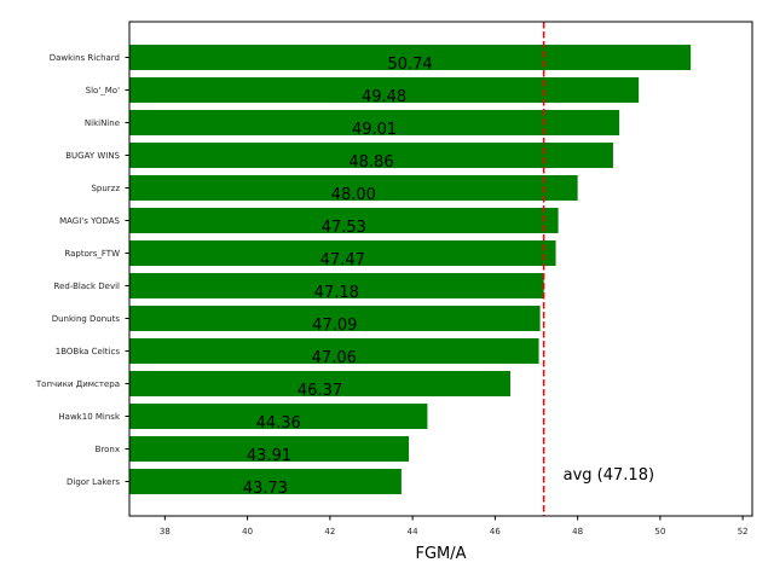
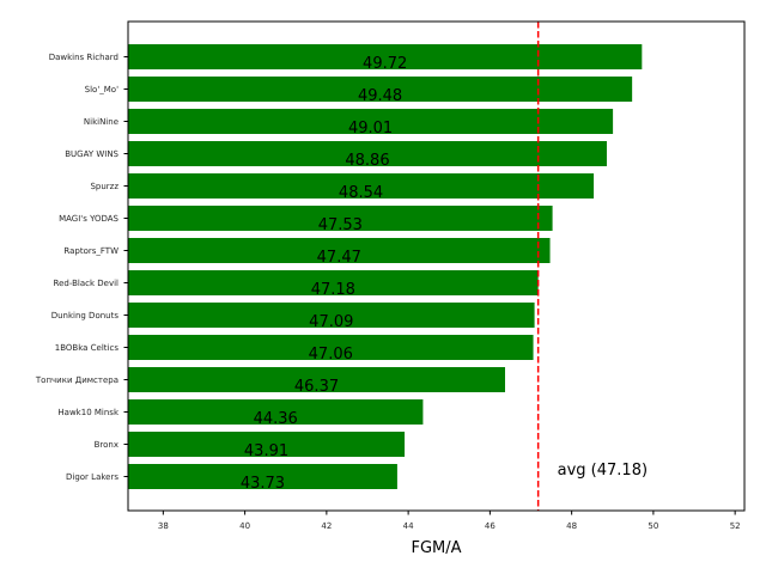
Dawkins Richard: 50.74 -> 49.72
Spurzz: 48.00 -> 48.54
